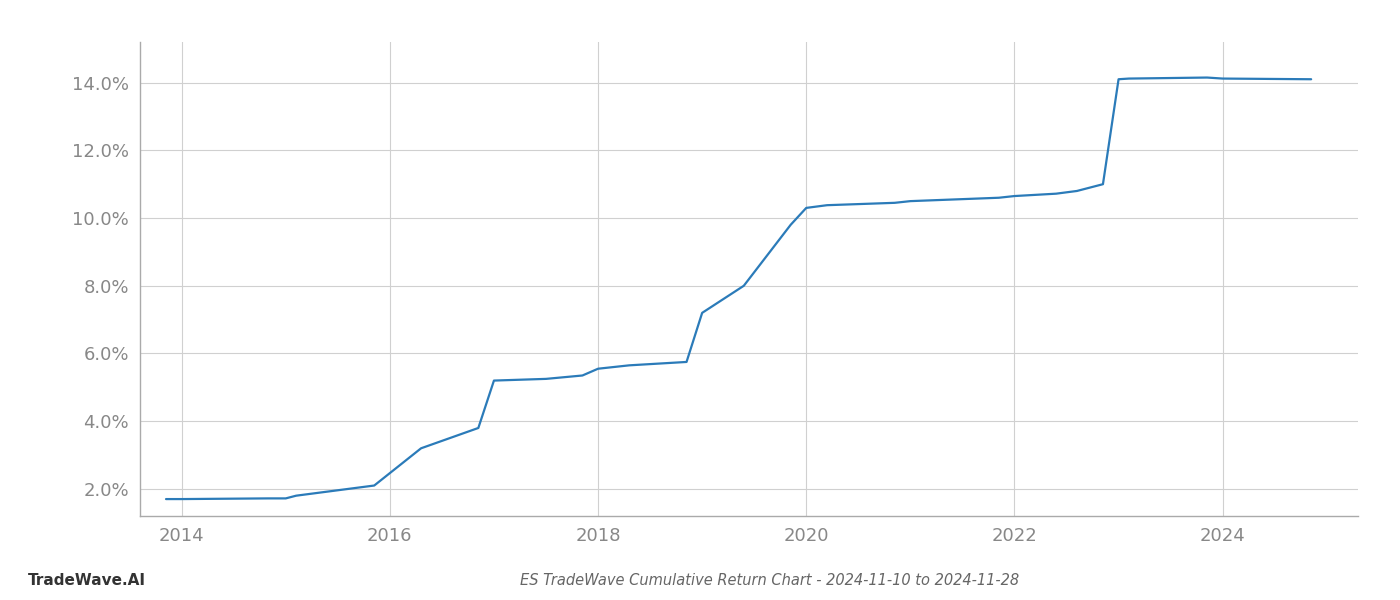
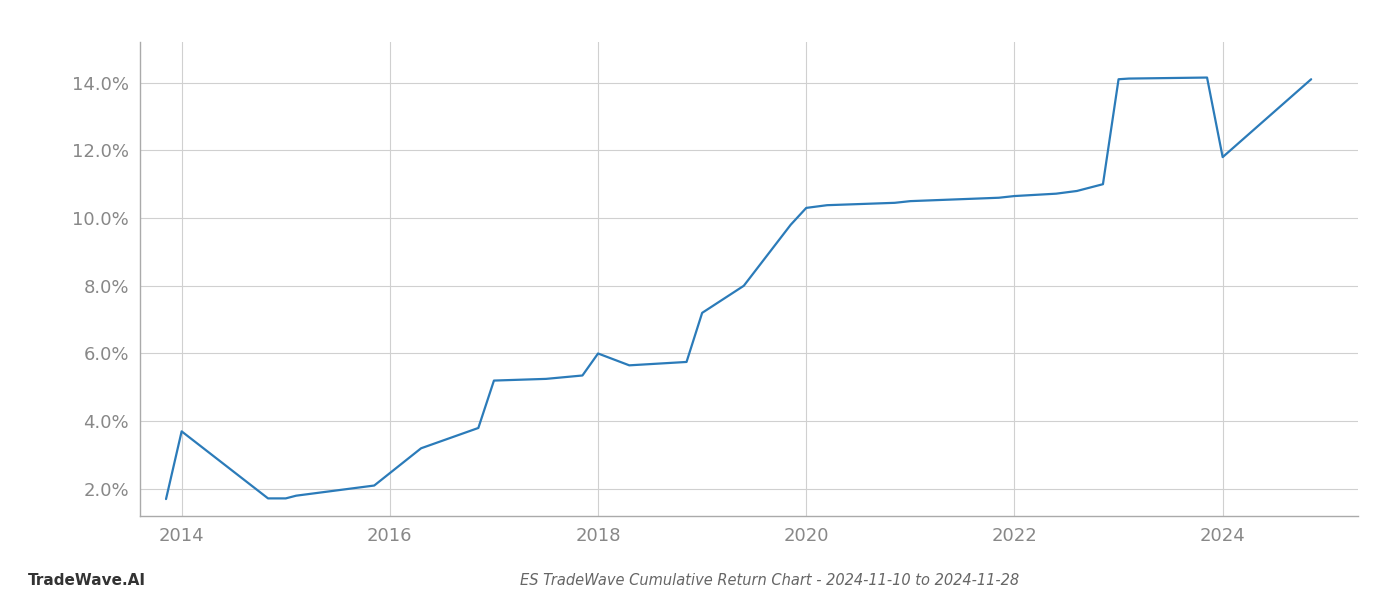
2014: 1.70% -> 3.70%
2018: 5.55% -> 6.00%
2024: 14.12% -> 11.80%
